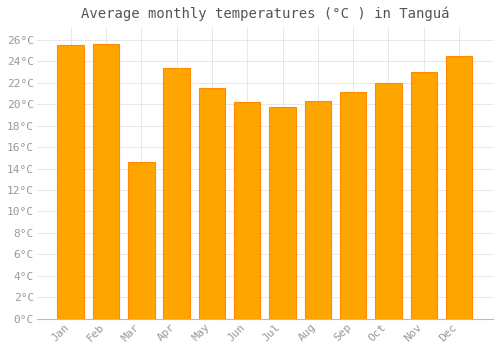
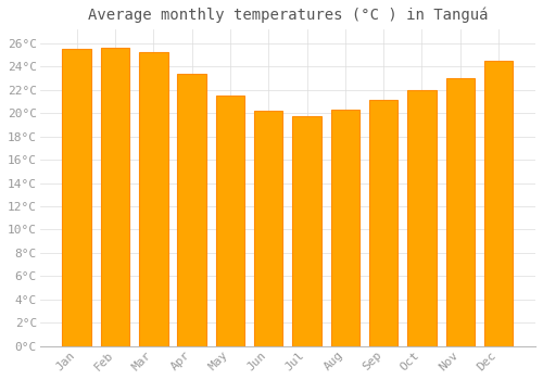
Mar: 14.6°C -> 25.2°C
